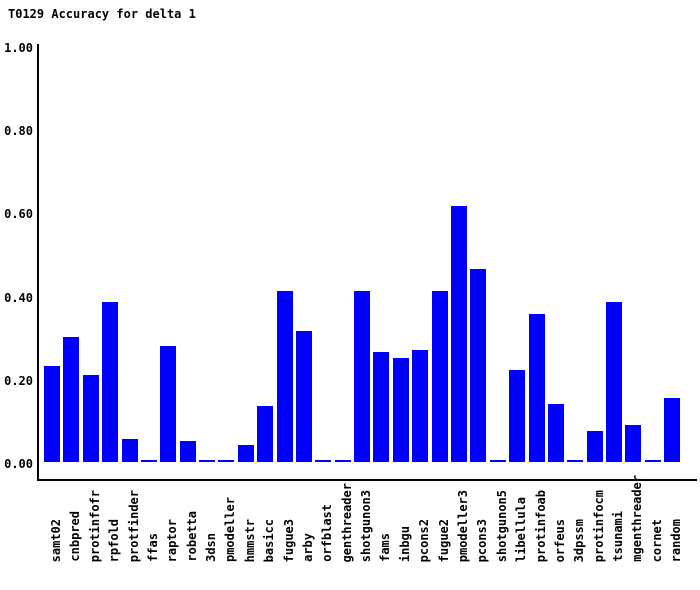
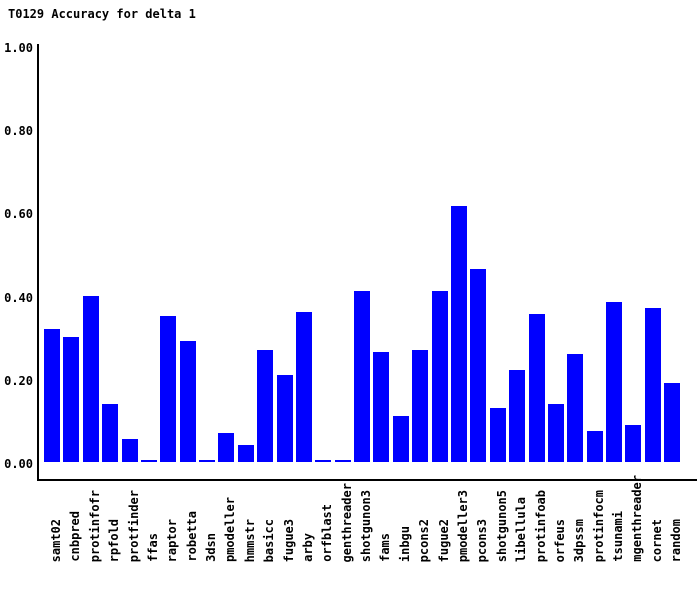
samt02: 0.23 -> 0.32
protinfofr: 0.21 -> 0.40
rpfold: 0.39 -> 0.14
raptor: 0.28 -> 0.35
robetta: 0.05 -> 0.29
pmodeller: 0.01 -> 0.07
basicc: 0.14 -> 0.27
fugue3: 0.41 -> 0.21
arby: 0.32 -> 0.36
inbgu: 0.25 -> 0.11
shotgunon5: 0.01 -> 0.13
3dpssm: 0.01 -> 0.26
cornet: 0.01 -> 0.37
random: 0.15 -> 0.19
